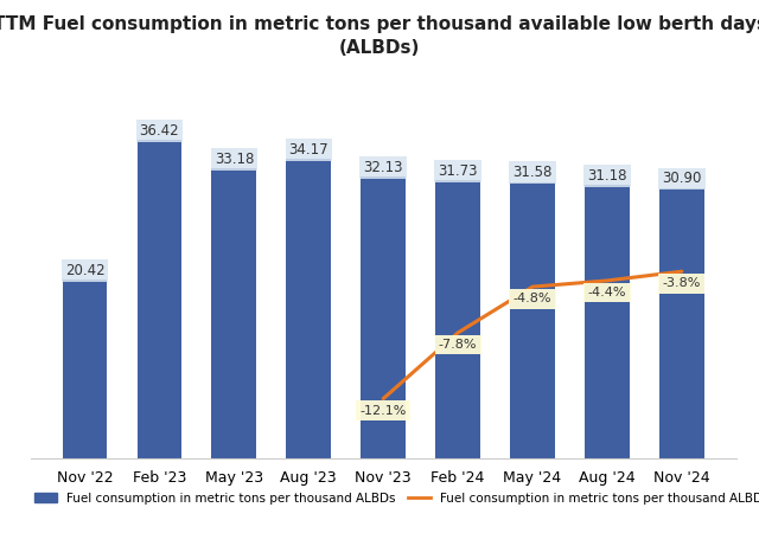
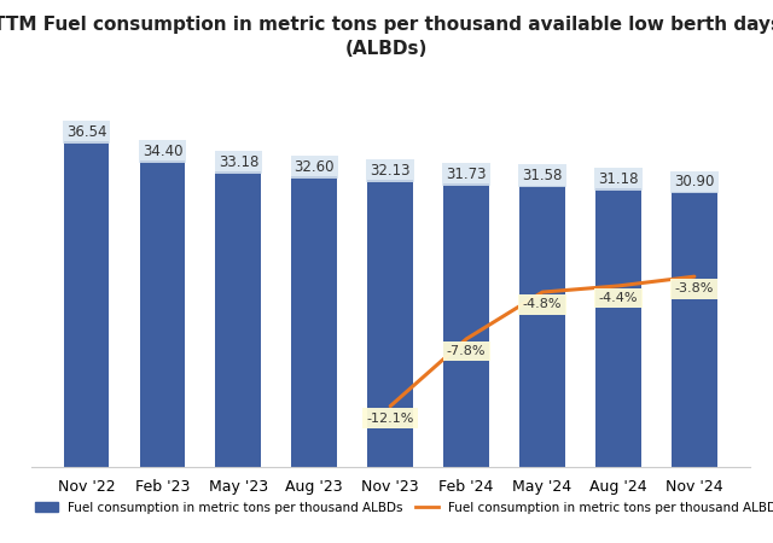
Fuel consumption in metric tons per thousand ALBDs/Nov '22: 20.42 -> 36.54
Fuel consumption in metric tons per thousand ALBDs/Feb '23: 36.42 -> 34.40
Fuel consumption in metric tons per thousand ALBDs/Aug '23: 34.17 -> 32.60
